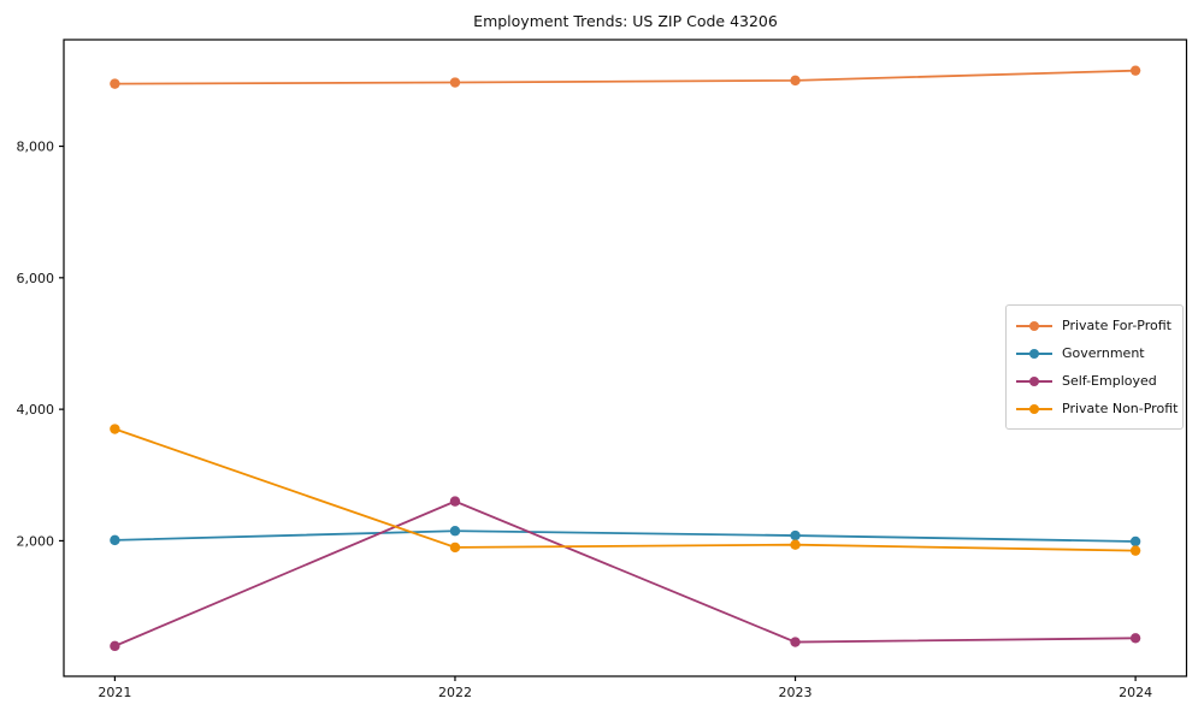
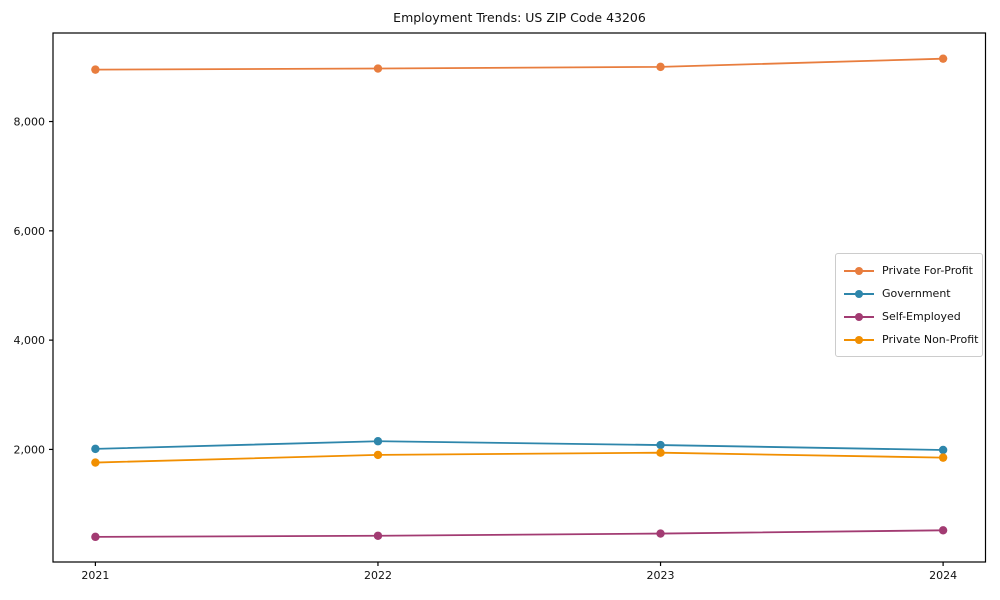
Private Non-Profit/2021: 3700 -> 1800
Self-Employed/2022: 2600 -> 400
